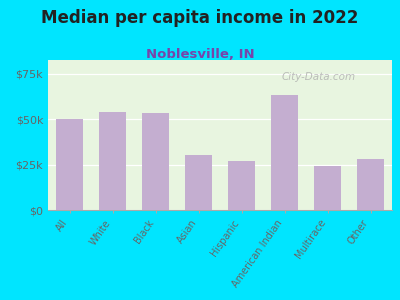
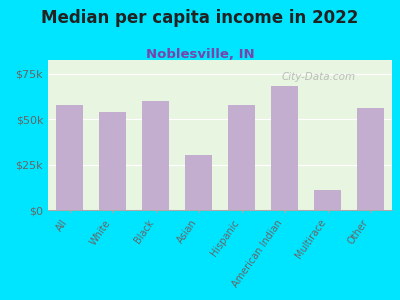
All: $50k -> $58k
Black: $54k -> $60k
Hispanic: $27k -> $58k
American Indian: $63k -> $68k
Multirace: $24k -> $11k
Other: $28k -> $56k
